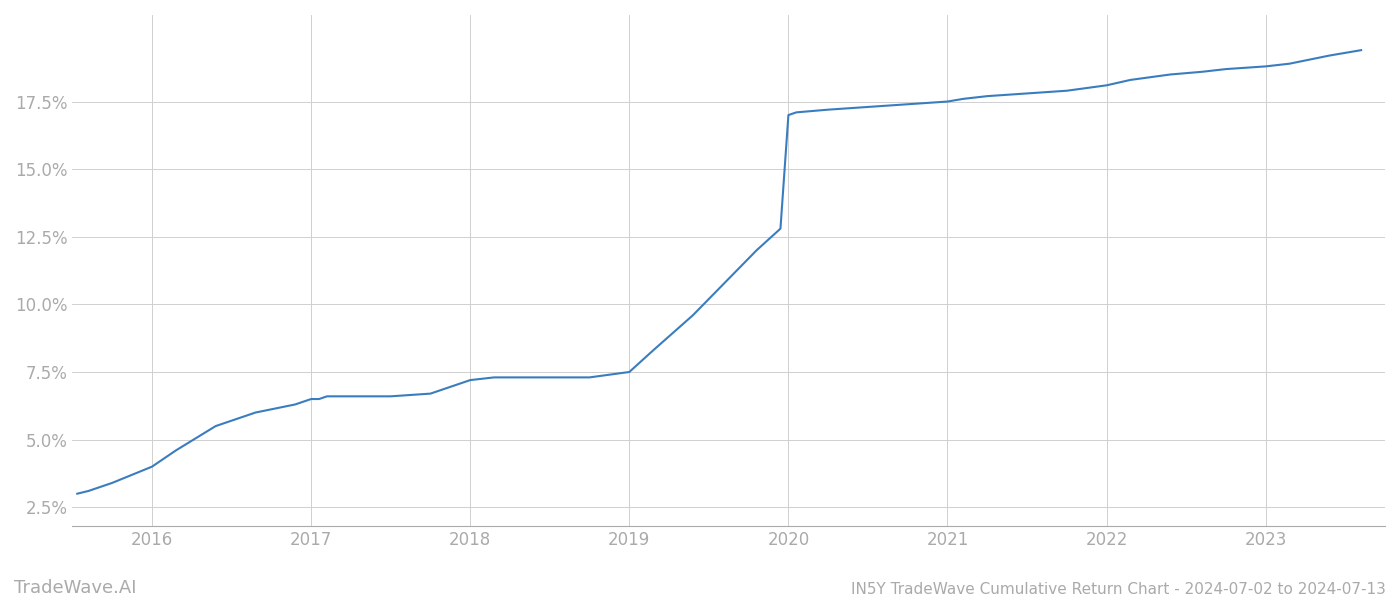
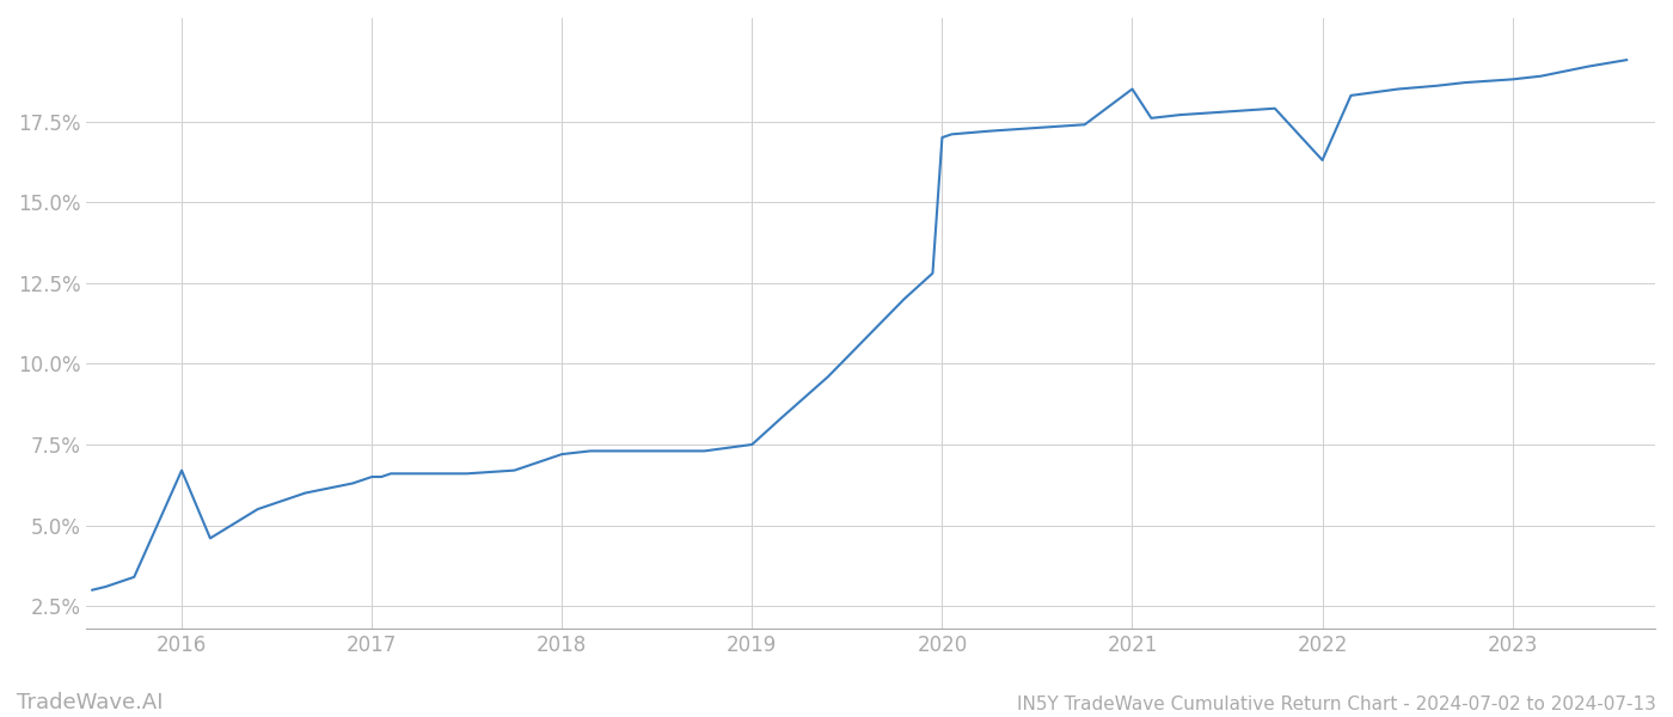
2016: 4.0% -> 6.7%
2021: 17.5% -> 18.5%
2022: 18.1% -> 16.3%
